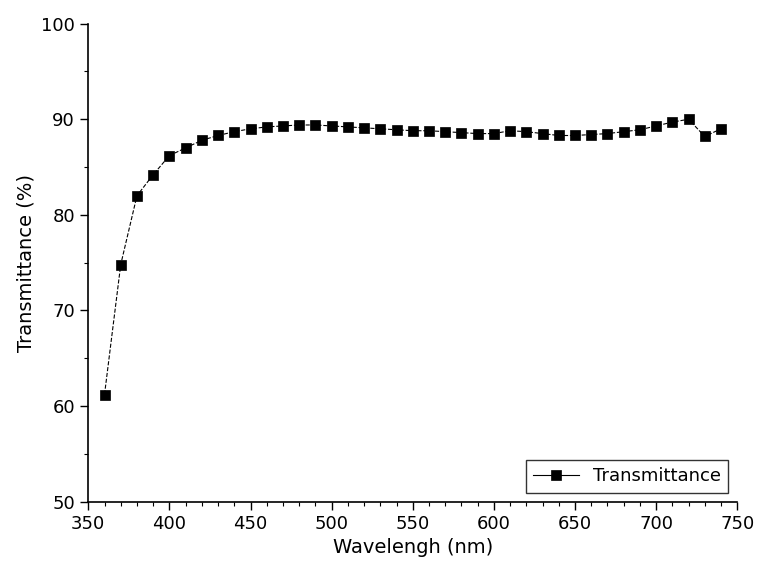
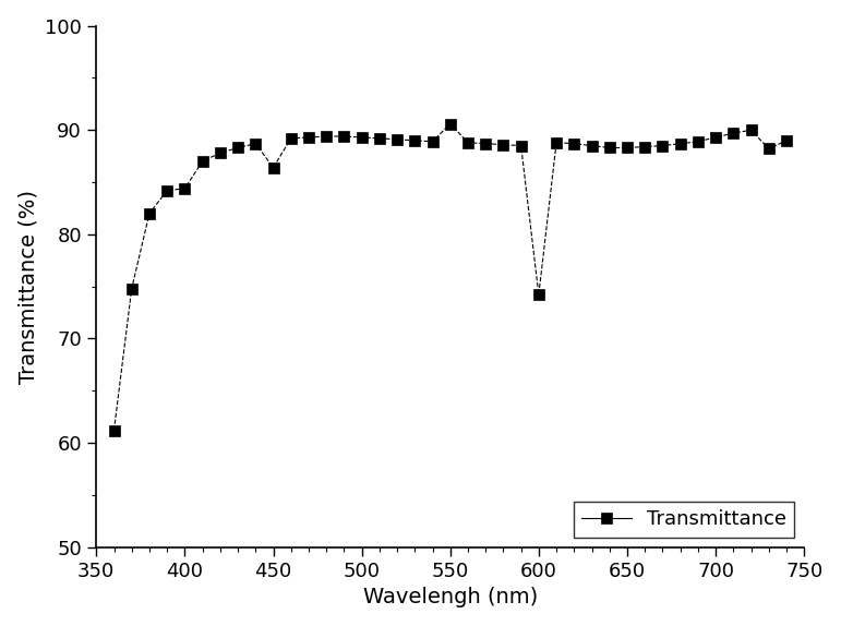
400: 86.2 -> 84.4
450: 89.0 -> 86.4
550: 88.8 -> 90.6
600: 88.5 -> 74.2
